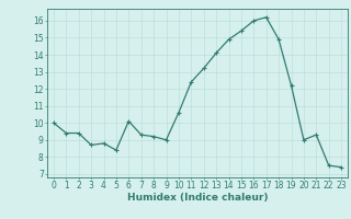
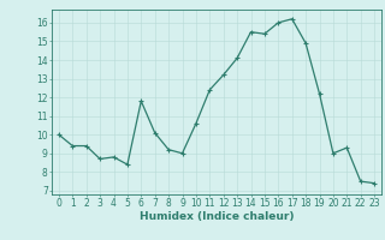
6: 10.1 -> 11.8
7: 9.3 -> 10.1
14: 14.9 -> 15.5
